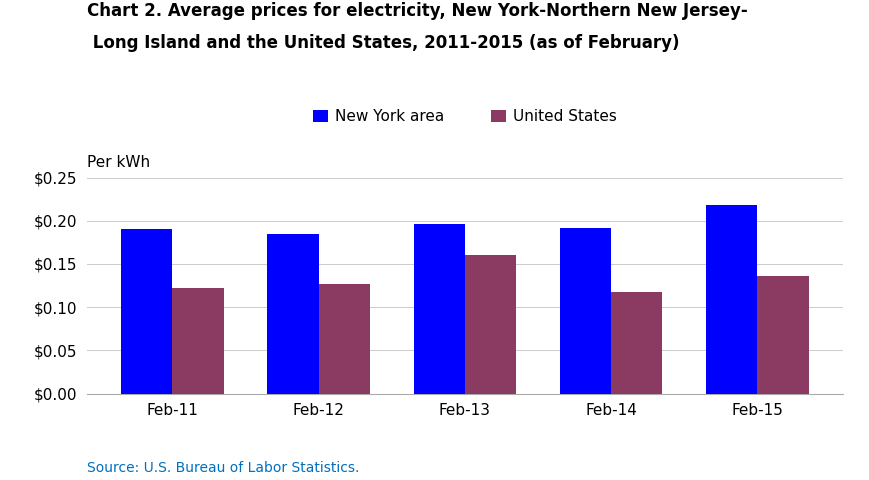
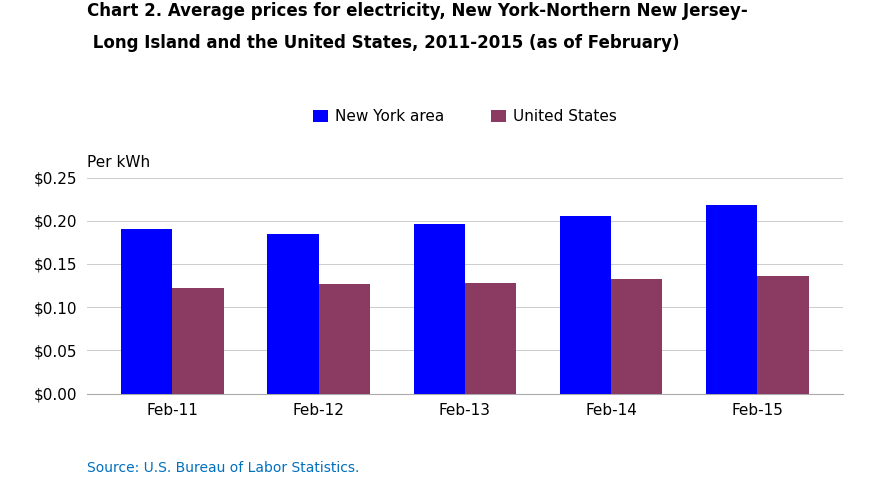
United States/Feb-13: $0.160 -> $0.128
New York area/Feb-14: $0.192 -> $0.205
United States/Feb-14: $0.118 -> $0.133
